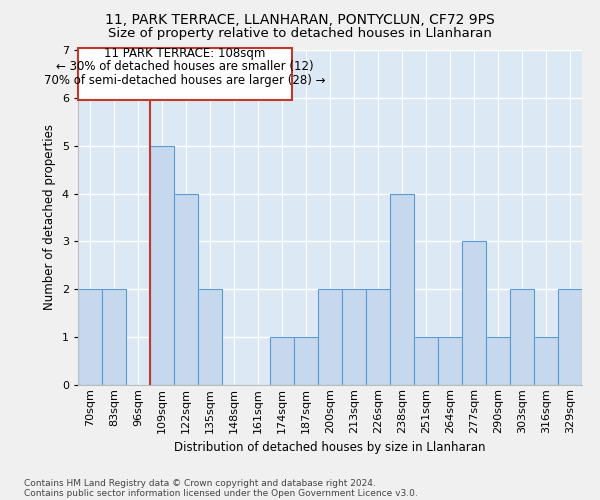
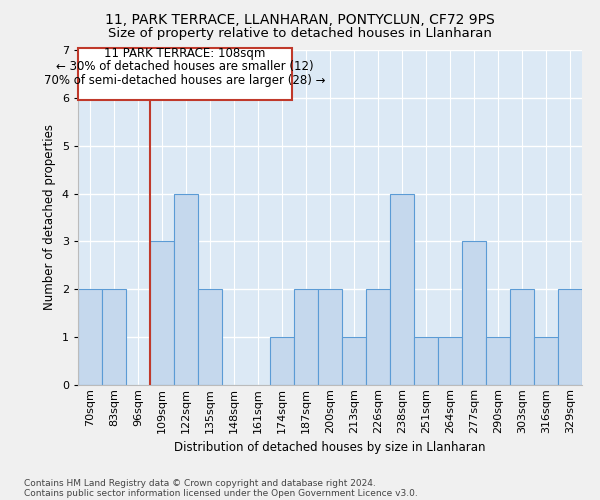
109sqm: 5 -> 3
187sqm: 1 -> 2
213sqm: 2 -> 1
